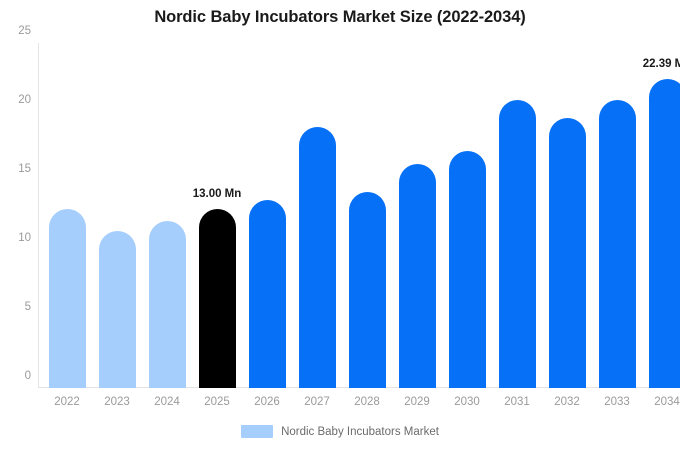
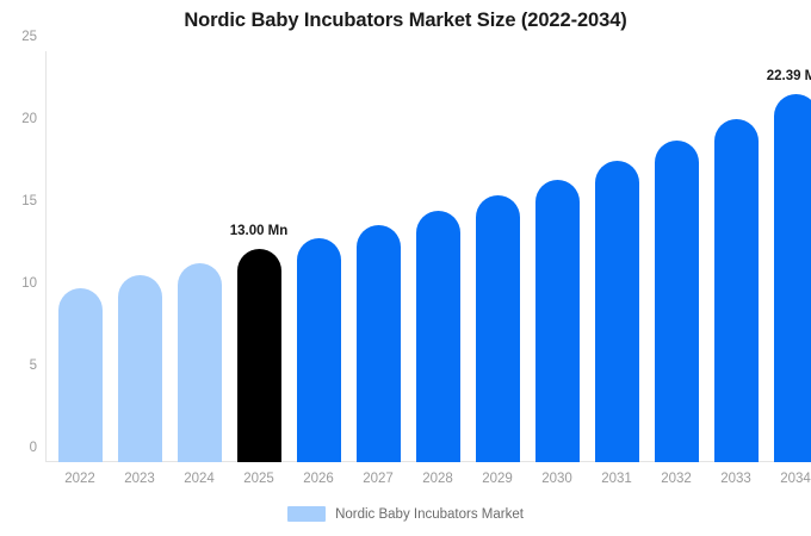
2022: 13.0 -> 10.6
2027: 18.9 -> 14.4
2028: 14.2 -> 15.3
2031: 20.9 -> 18.3
